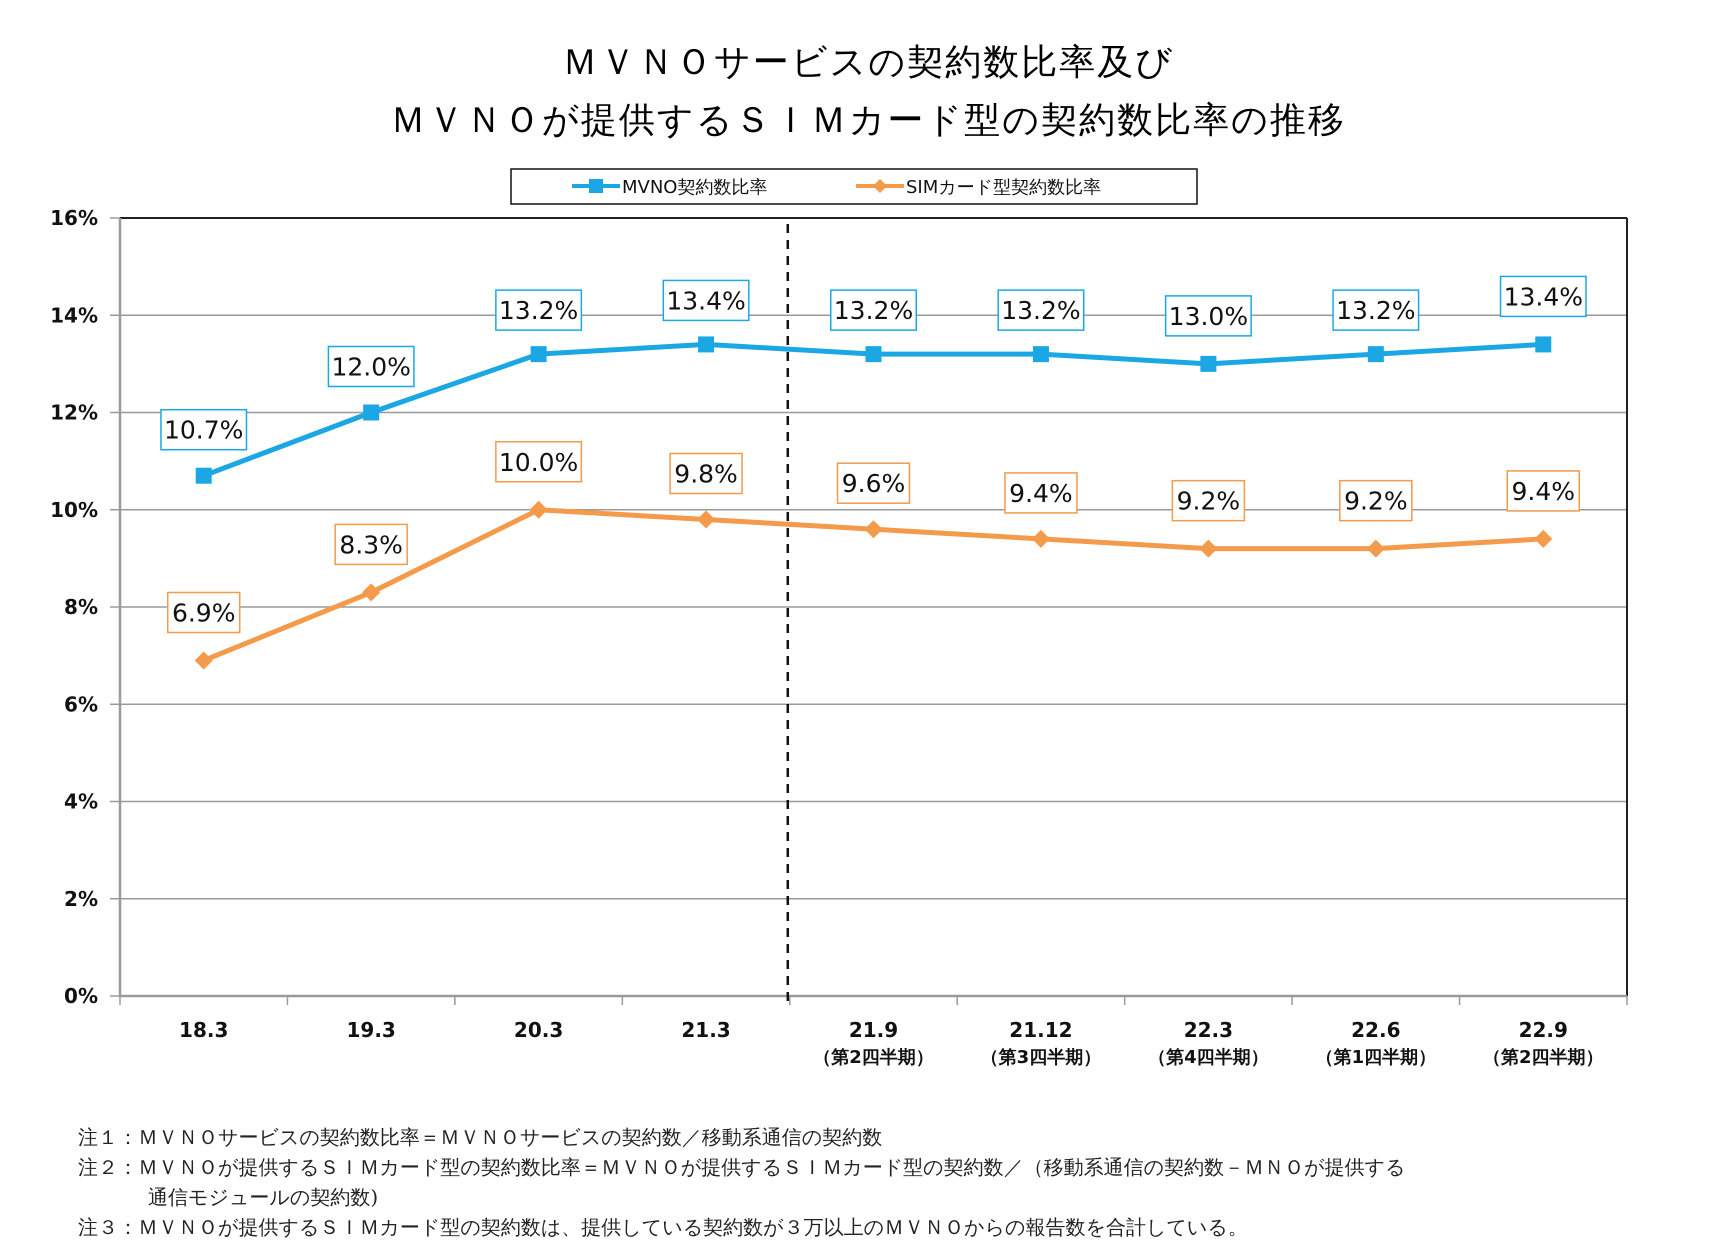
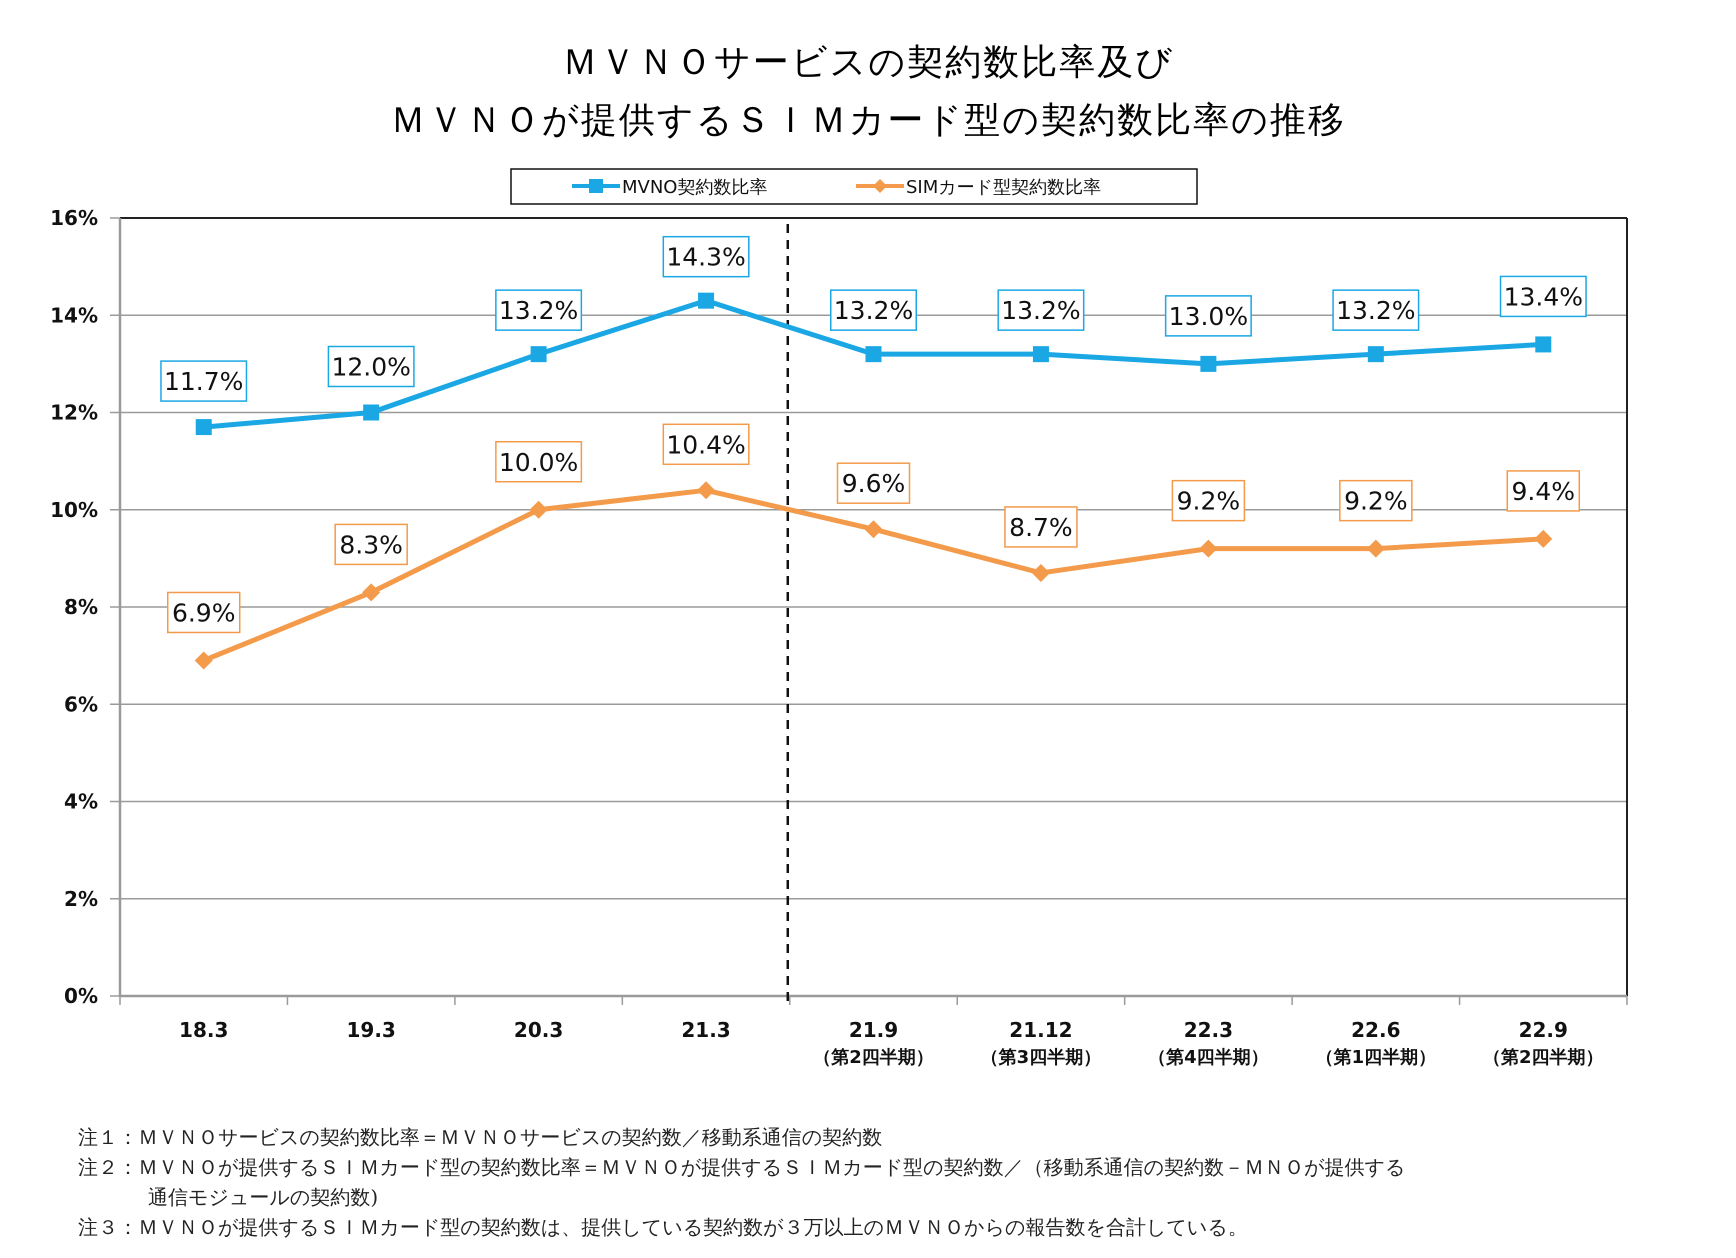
MVNO契約数比率/18.3: 10.7% -> 11.7%
MVNO契約数比率/21.3: 13.4% -> 14.3%
SIMカード型契約数比率/21.3: 9.8% -> 10.4%
SIMカード型契約数比率/21.12: 9.4% -> 8.7%
